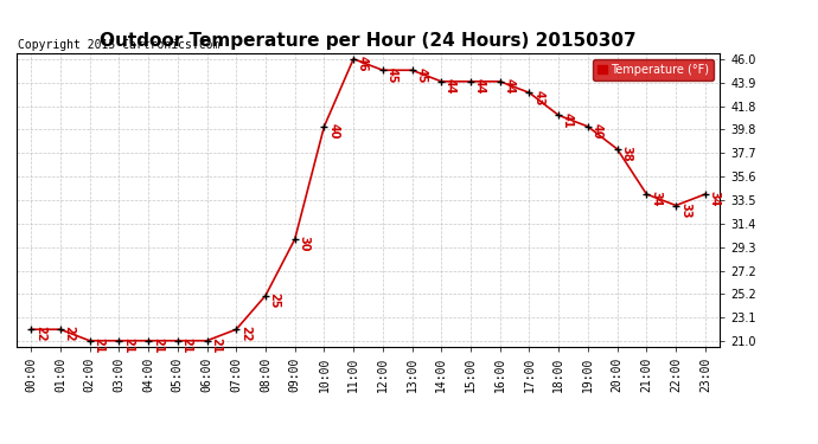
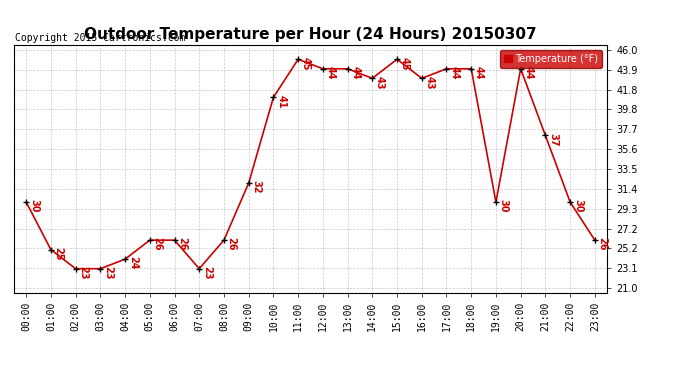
00:00: 22 -> 30
01:00: 22 -> 25
02:00: 21 -> 23
03:00: 21 -> 23
04:00: 21 -> 24
05:00: 21 -> 26
06:00: 21 -> 26
07:00: 22 -> 23
08:00: 25 -> 26
09:00: 30 -> 32
10:00: 40 -> 41
11:00: 46 -> 45
12:00: 45 -> 44
13:00: 45 -> 44
14:00: 44 -> 43
15:00: 44 -> 45
16:00: 44 -> 43
17:00: 43 -> 44
18:00: 41 -> 44
19:00: 40 -> 30
20:00: 38 -> 44
21:00: 34 -> 37
22:00: 33 -> 30
23:00: 34 -> 26
